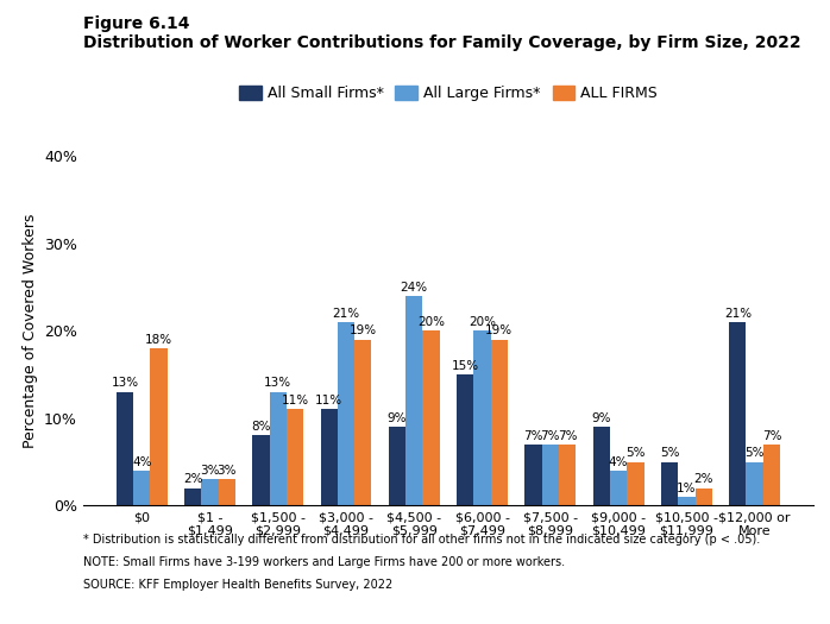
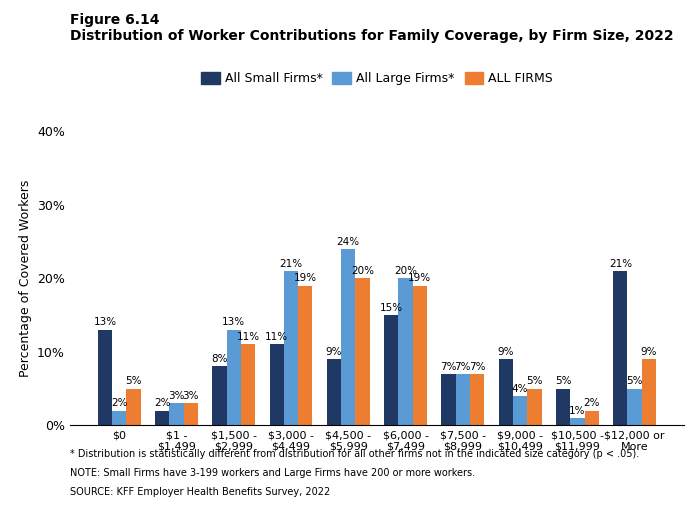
All Large Firms*/$0: 4% -> 2%
ALL FIRMS/$0: 18% -> 5%
ALL FIRMS/$12,000 or More: 7% -> 9%
